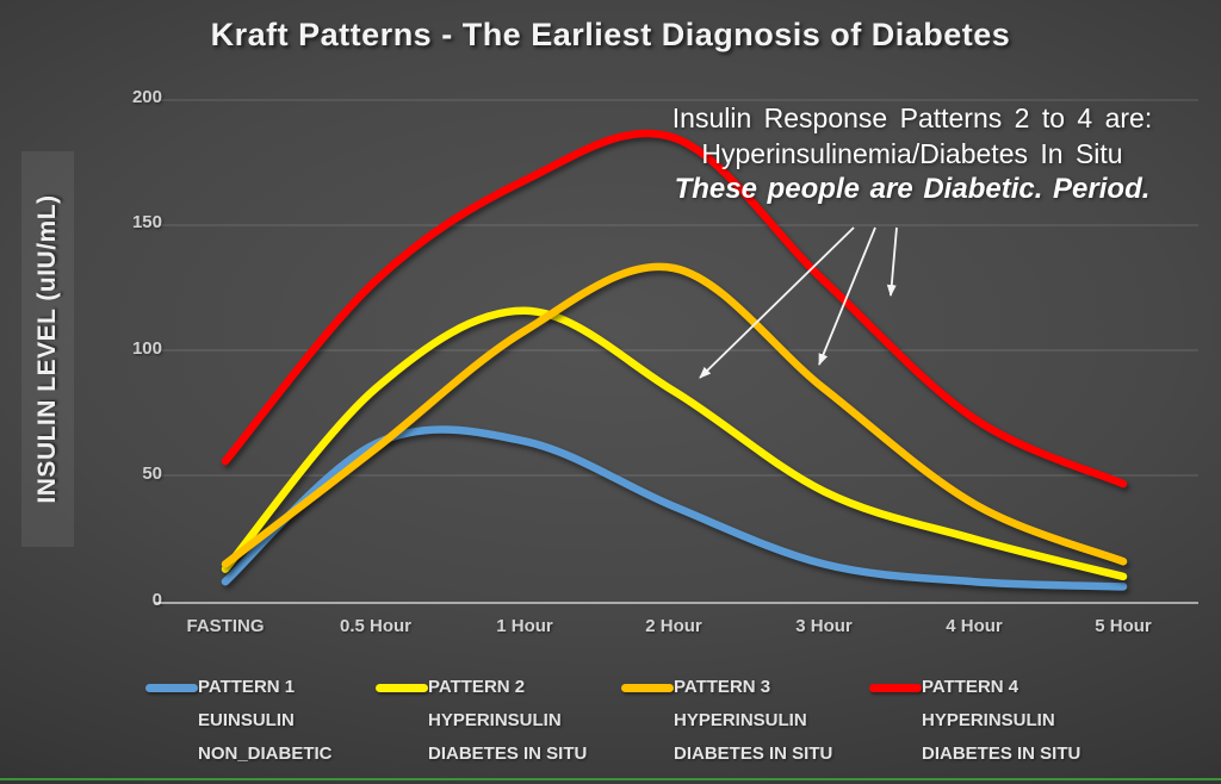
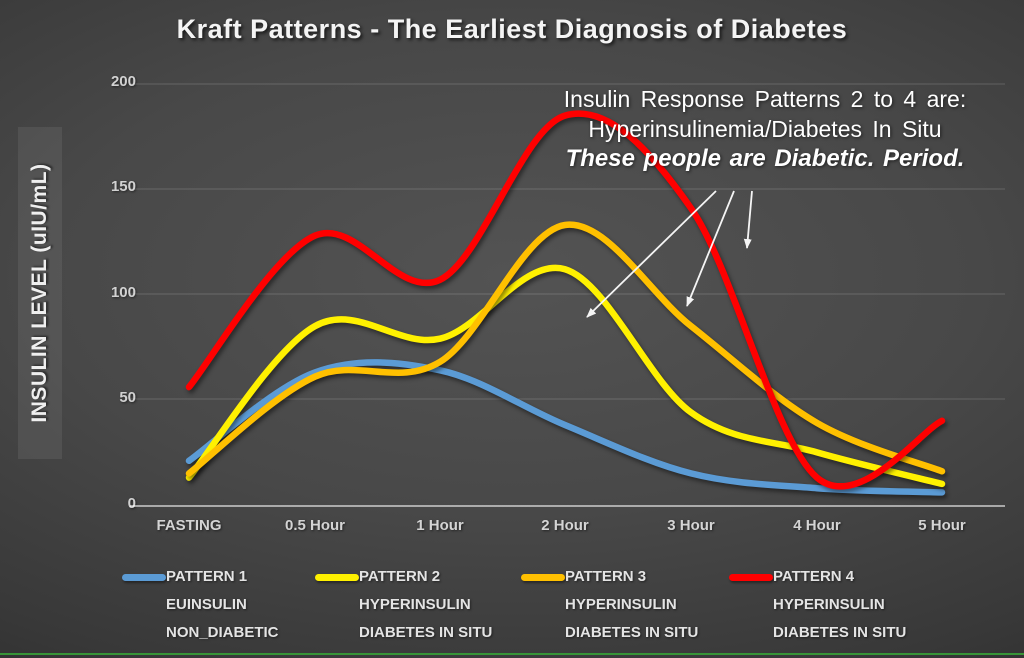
PATTERN 1 EUINSULIN NON_DIABETIC/FASTING: 8 -> 21
PATTERN 2 HYPERINSULIN DIABETES IN SITU/1 Hour: 116 -> 79
PATTERN 3 HYPERINSULIN DIABETES IN SITU/1 Hour: 108 -> 68
PATTERN 4 HYPERINSULIN DIABETES IN SITU/1 Hour: 168 -> 107
PATTERN 2 HYPERINSULIN DIABETES IN SITU/2 Hour: 84 -> 112
PATTERN 4 HYPERINSULIN DIABETES IN SITU/3 Hour: 128 -> 141
PATTERN 4 HYPERINSULIN DIABETES IN SITU/4 Hour: 73 -> 13
PATTERN 4 HYPERINSULIN DIABETES IN SITU/5 Hour: 47 -> 40
